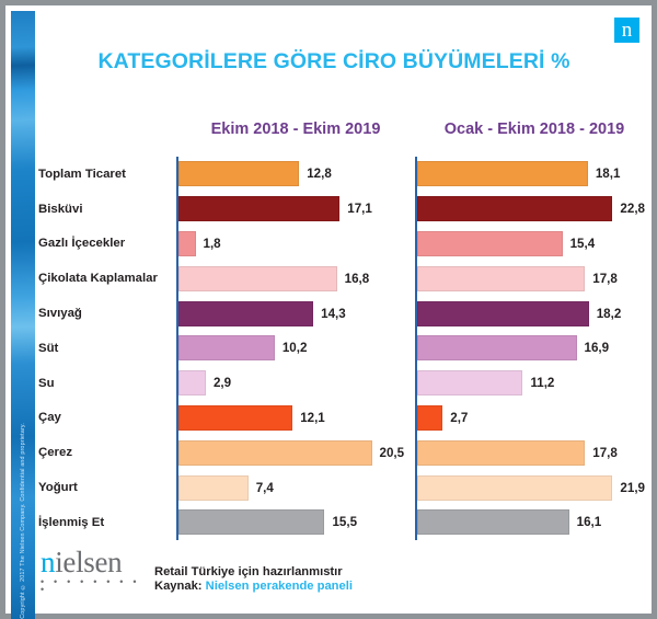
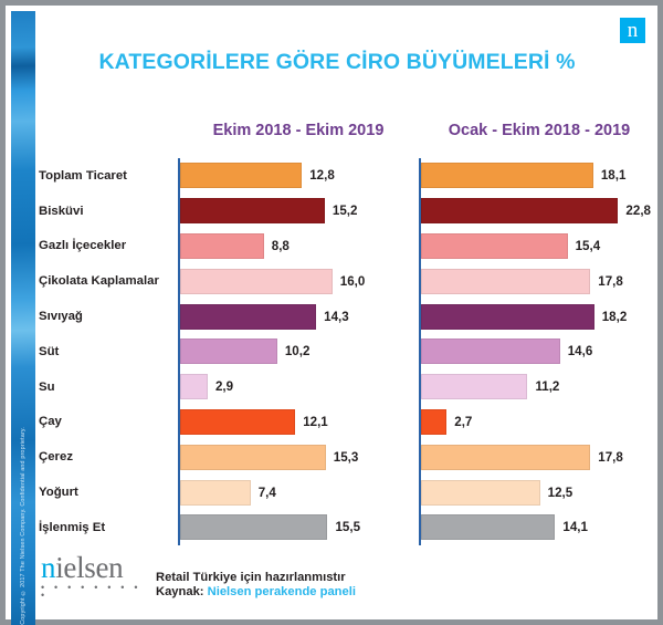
Ekim 2018 - Ekim 2019/Bisküvi: 17,1 -> 15,2
Ekim 2018 - Ekim 2019/Gazlı İçecekler: 1,8 -> 8,8
Ekim 2018 - Ekim 2019/Çikolata Kaplamalar: 16,8 -> 16,0
Ocak - Ekim 2018 - 2019/Süt: 16,9 -> 14,6
Ekim 2018 - Ekim 2019/Çerez: 20,5 -> 15,3
Ocak - Ekim 2018 - 2019/Yoğurt: 21,9 -> 12,5
Ocak - Ekim 2018 - 2019/İşlenmiş Et: 16,1 -> 14,1
